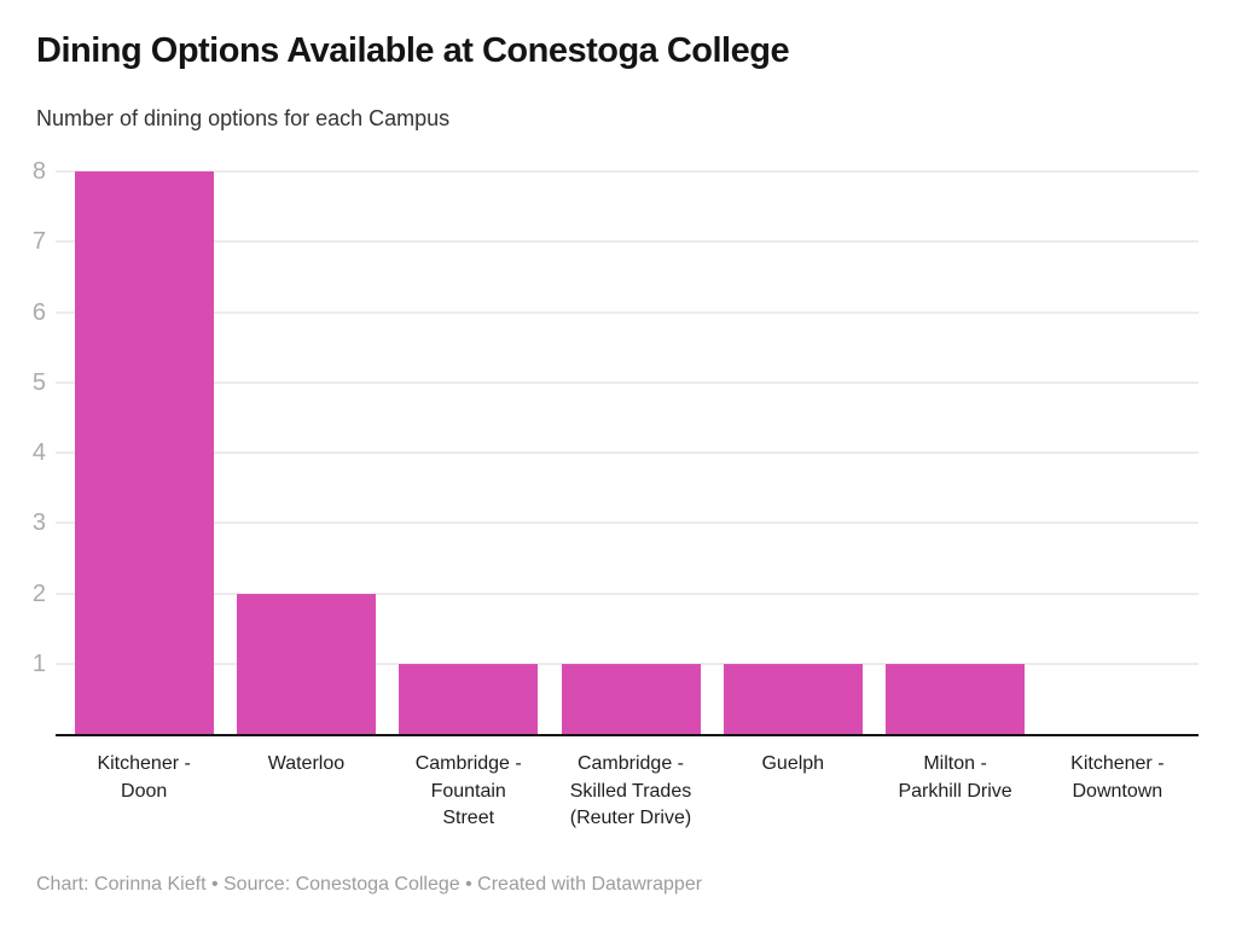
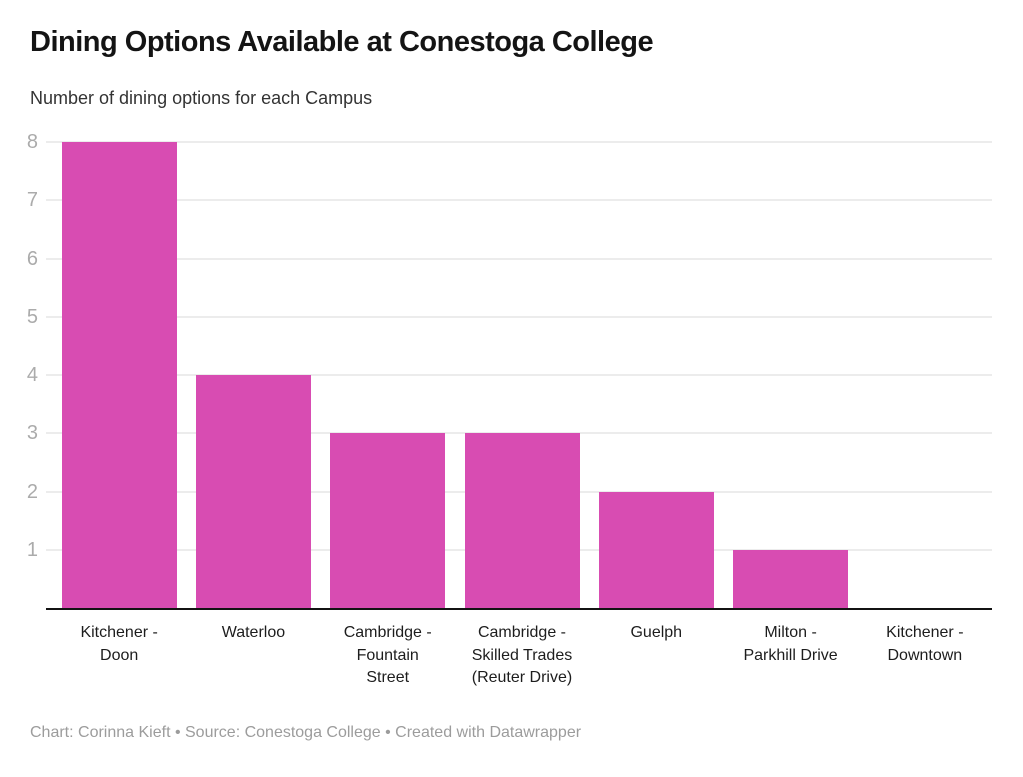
Waterloo: 2 -> 4
Cambridge - Fountain Street: 1 -> 3
Cambridge - Skilled Trades (Reuter Drive): 1 -> 3
Guelph: 1 -> 2
